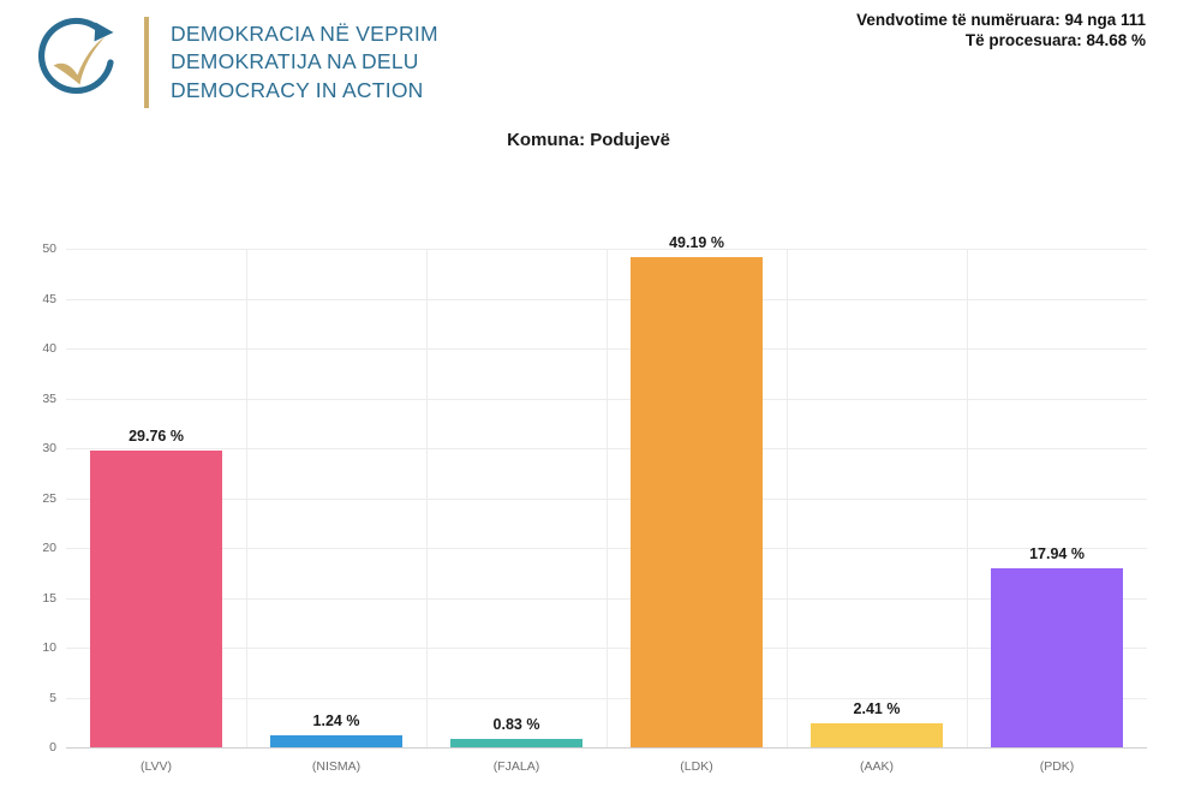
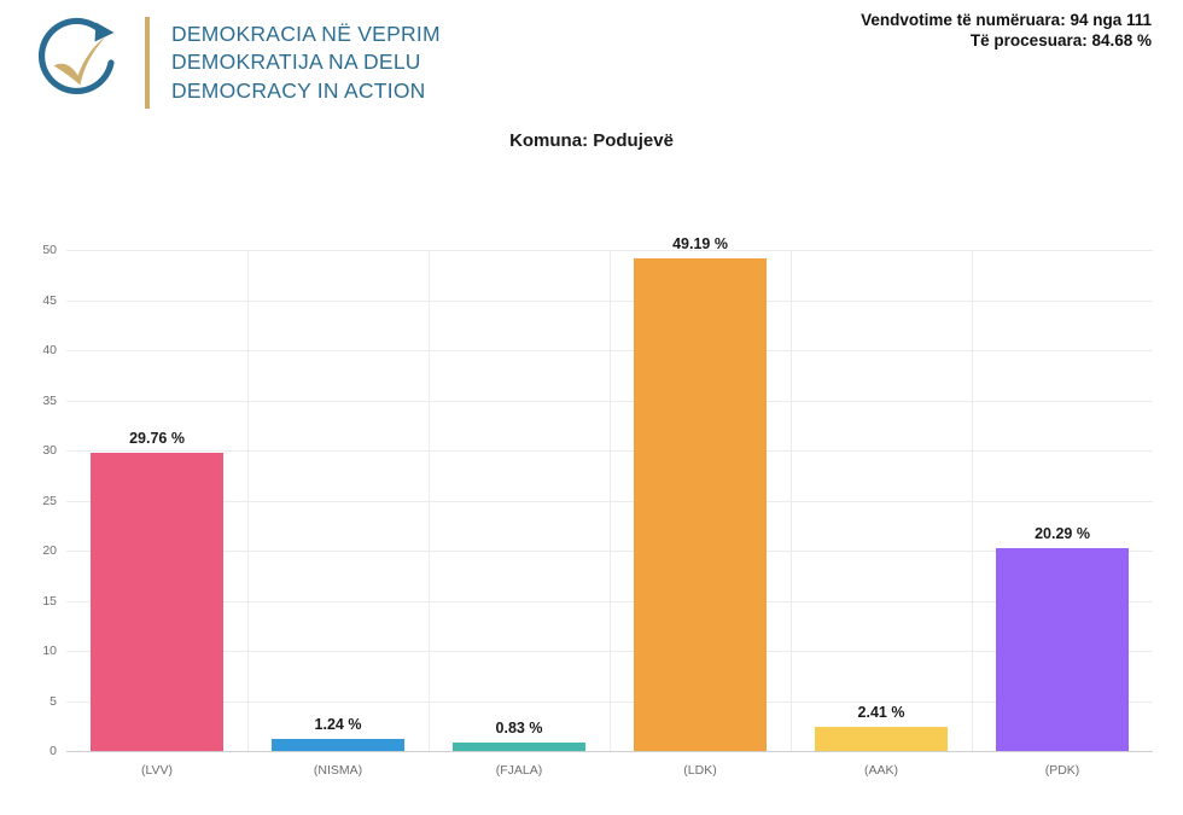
(PDK): 17.94 -> 20.29
